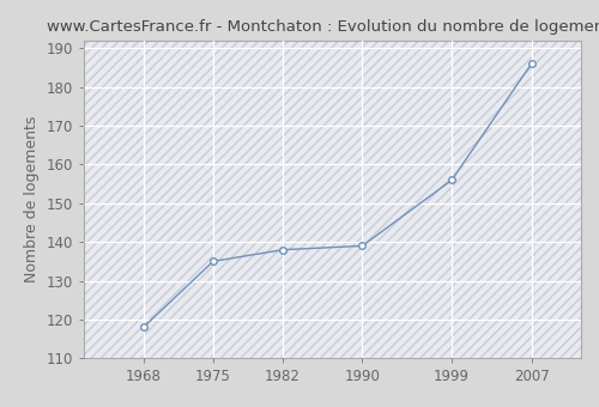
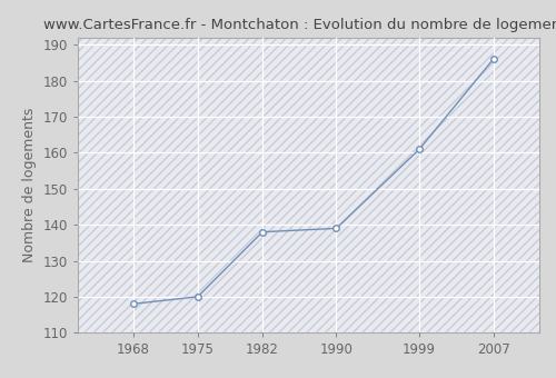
1975: 135 -> 120
1999: 156 -> 161
